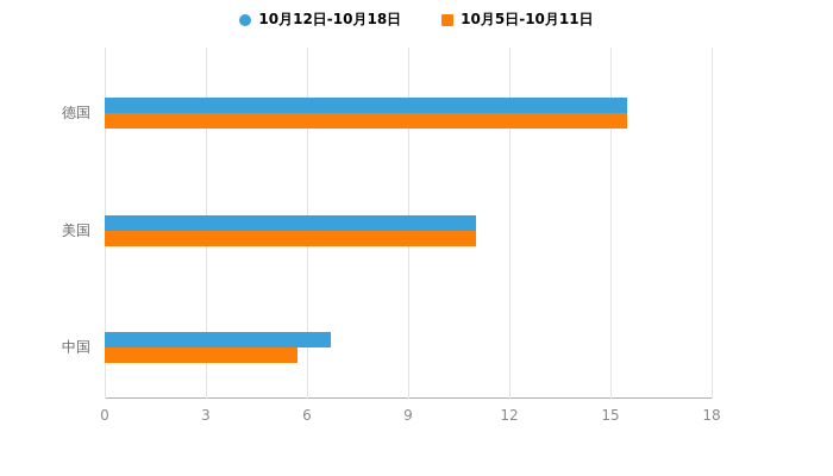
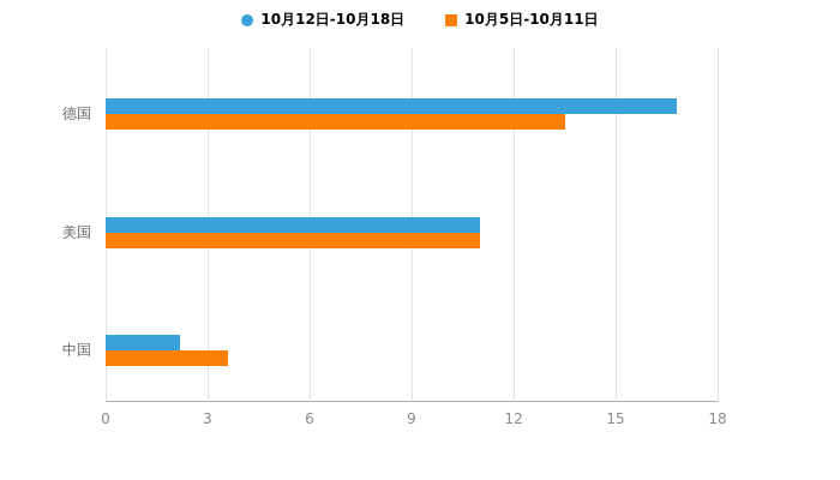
10月12日-10月18日/德国: 15.5 -> 16.8
10月5日-10月11日/德国: 15.5 -> 13.5
10月12日-10月18日/中国: 6.7 -> 2.2
10月5日-10月11日/中国: 5.7 -> 3.6
